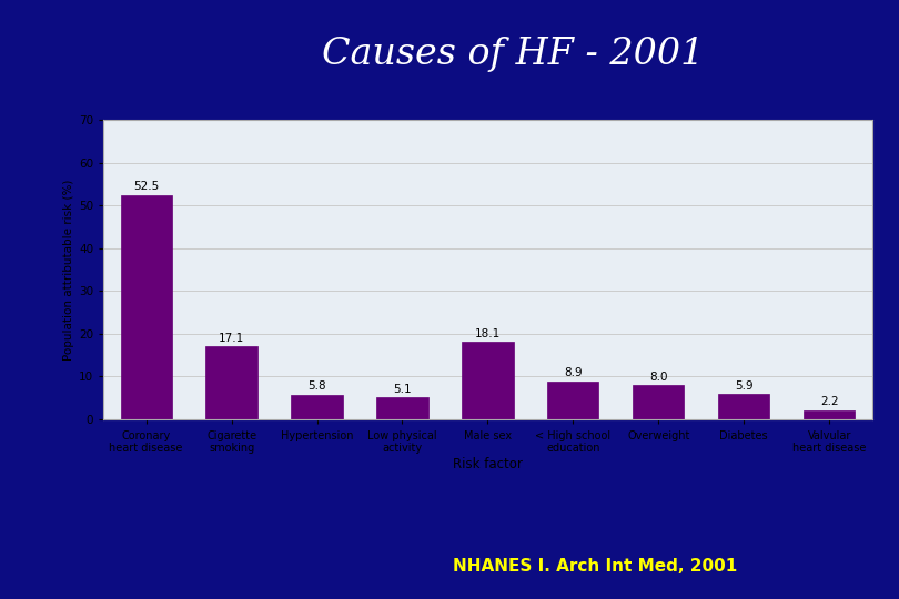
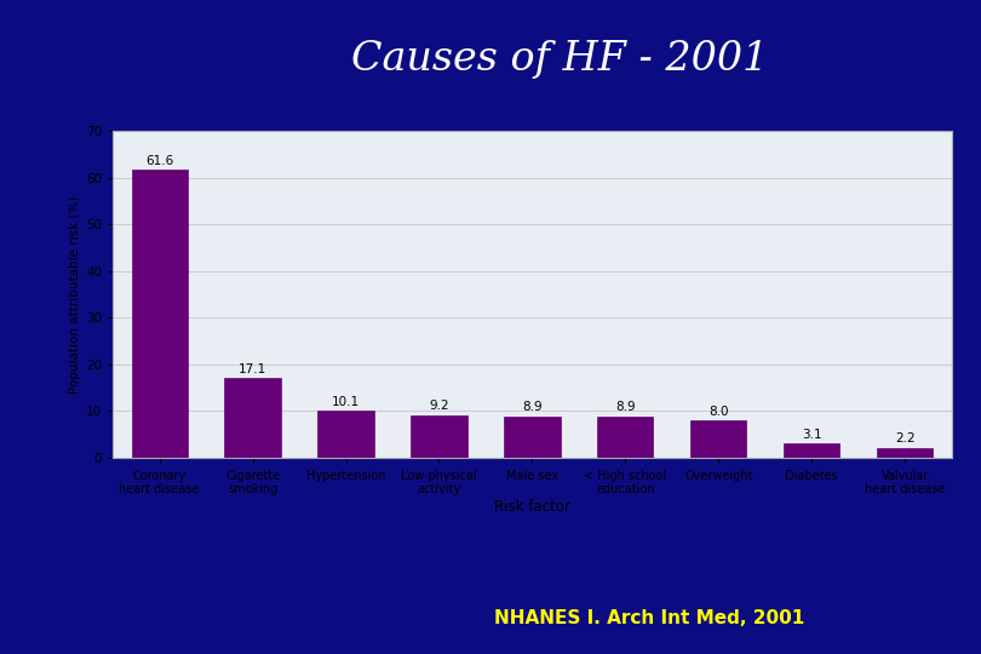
Coronary heart disease: 52.5 -> 61.6
Hypertension: 5.8 -> 10.1
Low physical activity: 5.1 -> 9.2
Male sex: 18.1 -> 8.9
Diabetes: 5.9 -> 3.1
